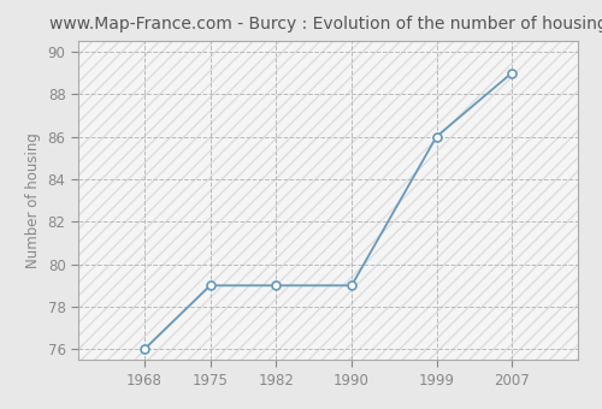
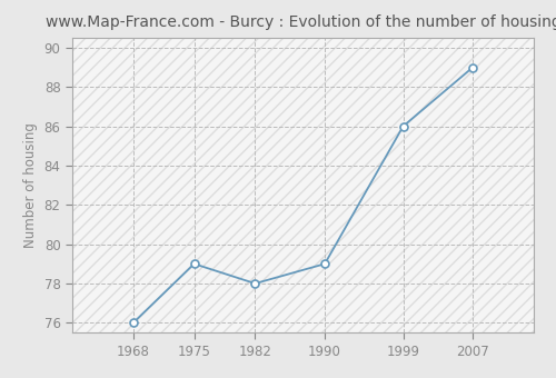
1982: 79 -> 78
